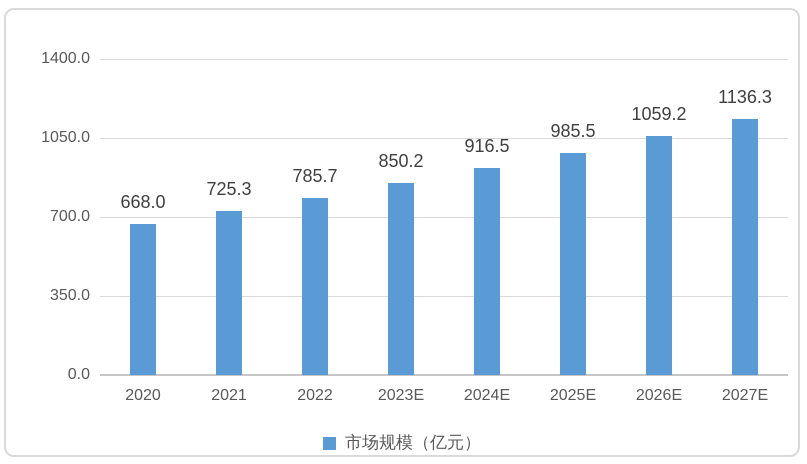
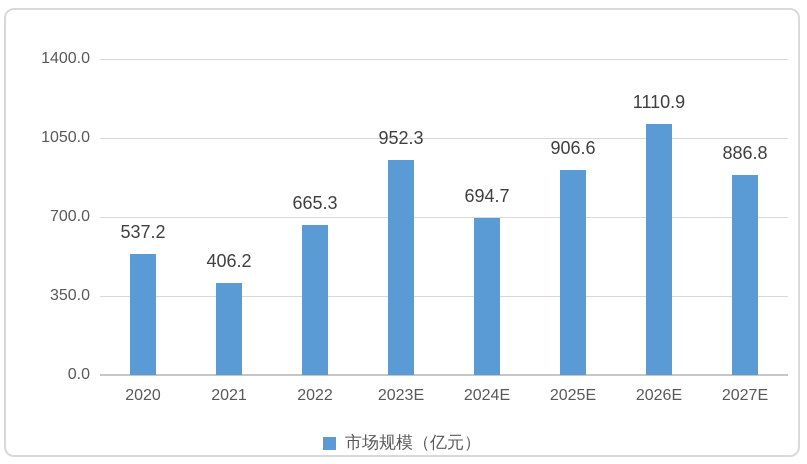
2020: 668.0 -> 537.2
2021: 725.3 -> 406.2
2022: 785.7 -> 665.3
2023E: 850.2 -> 952.3
2024E: 916.5 -> 694.7
2025E: 985.5 -> 906.6
2026E: 1059.2 -> 1110.9
2027E: 1136.3 -> 886.8
